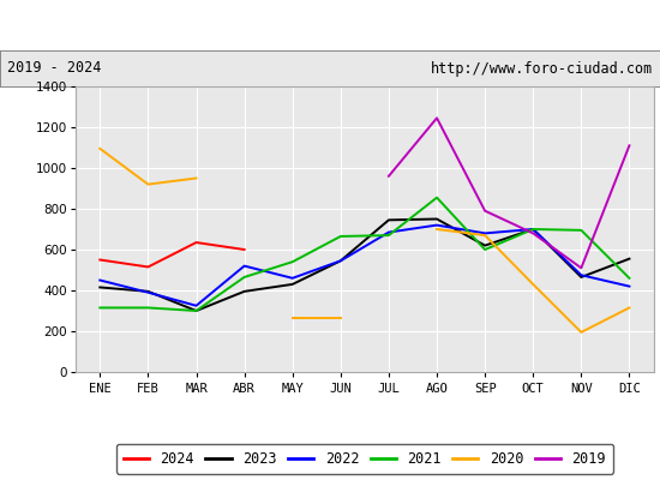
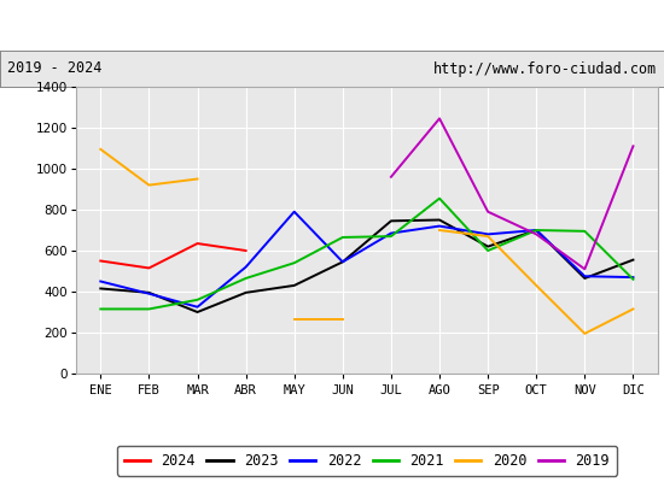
2021/MAR: 300 -> 360
2022/MAY: 460 -> 790
2022/DIC: 420 -> 470
